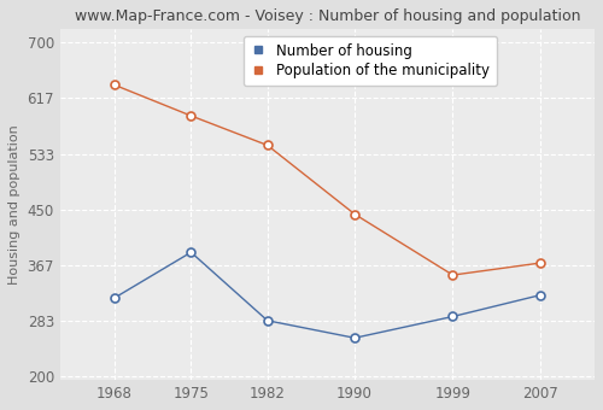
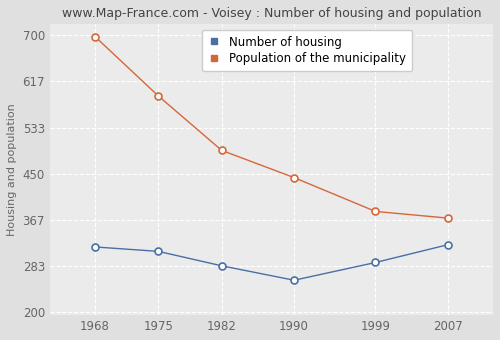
Population of the municipality/1968: 636 -> 697
Number of housing/1975: 386 -> 310
Population of the municipality/1982: 546 -> 492
Population of the municipality/1999: 352 -> 382
